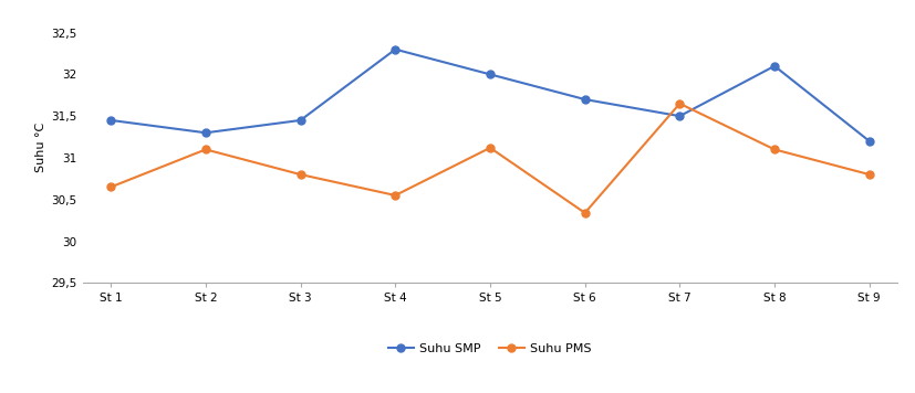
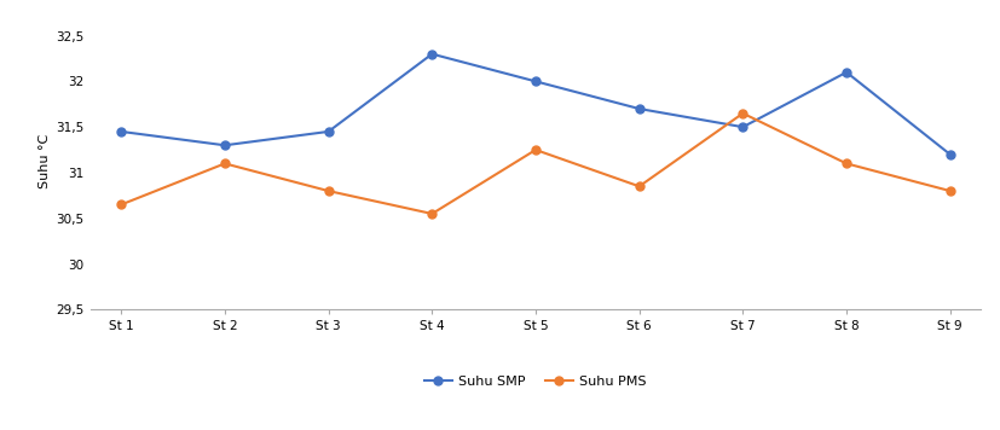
Suhu PMS/St 5: 31,12 -> 31,25
Suhu PMS/St 6: 30,34 -> 30,85
